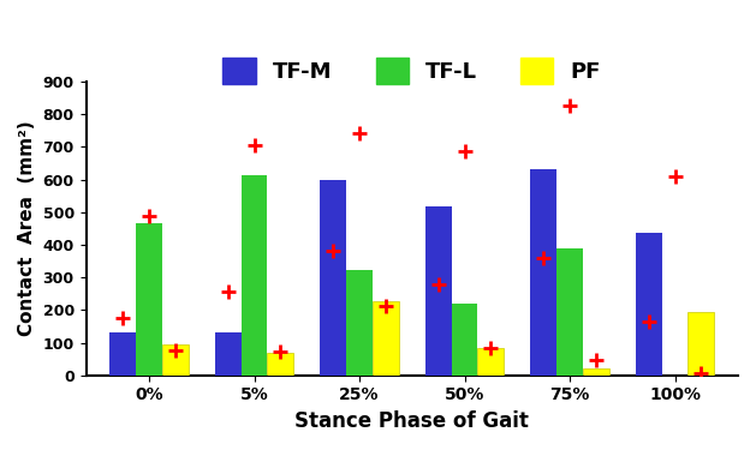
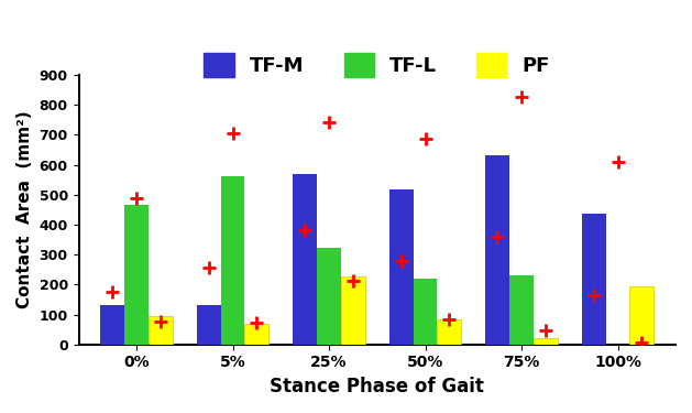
TF-L/5%: 612 -> 560
TF-M/25%: 600 -> 570
TF-L/75%: 390 -> 230
